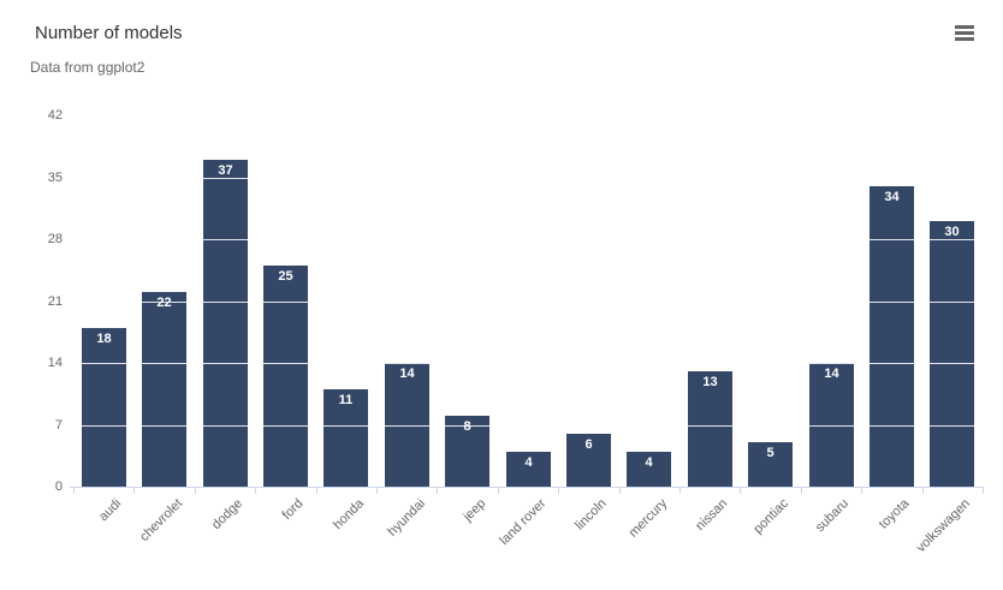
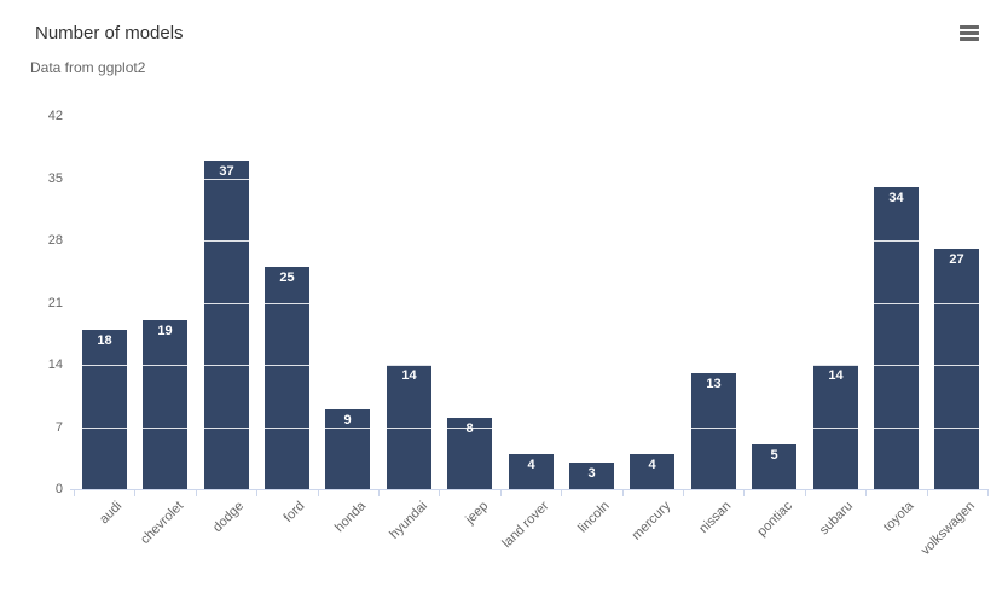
chevrolet: 22 -> 19
honda: 11 -> 9
lincoln: 6 -> 3
volkswagen: 30 -> 27
